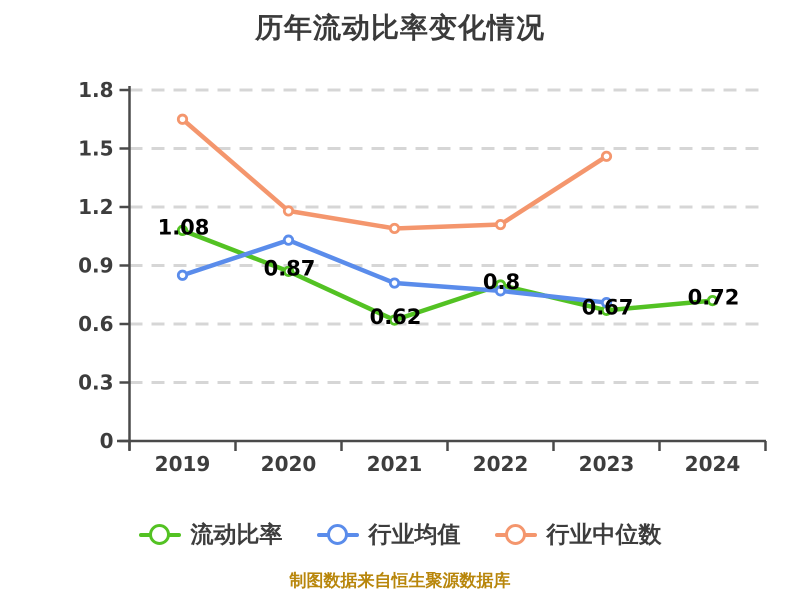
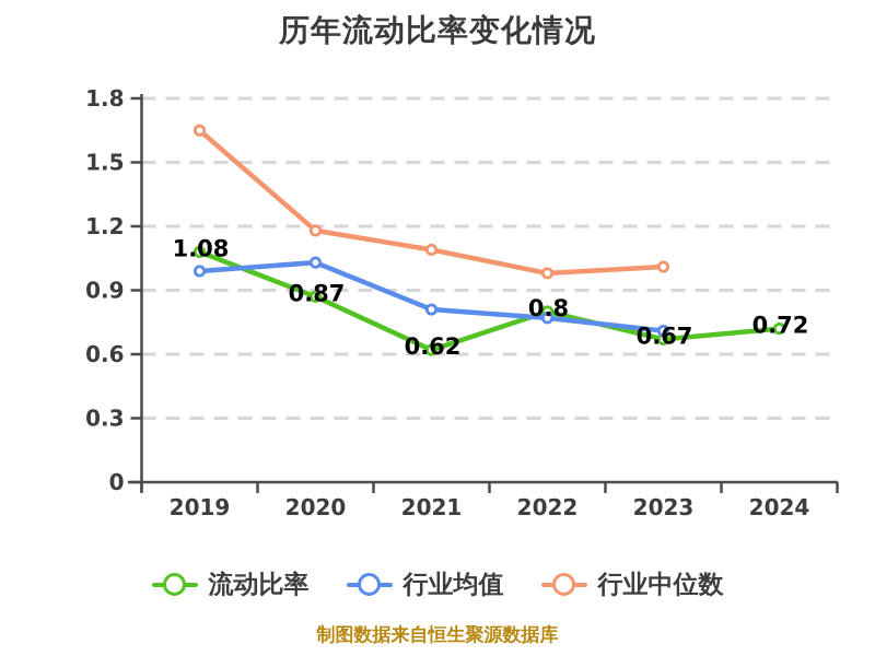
行业均值/2019: 0.85 -> 0.99
行业中位数/2022: 1.11 -> 0.98
行业中位数/2023: 1.46 -> 1.01
